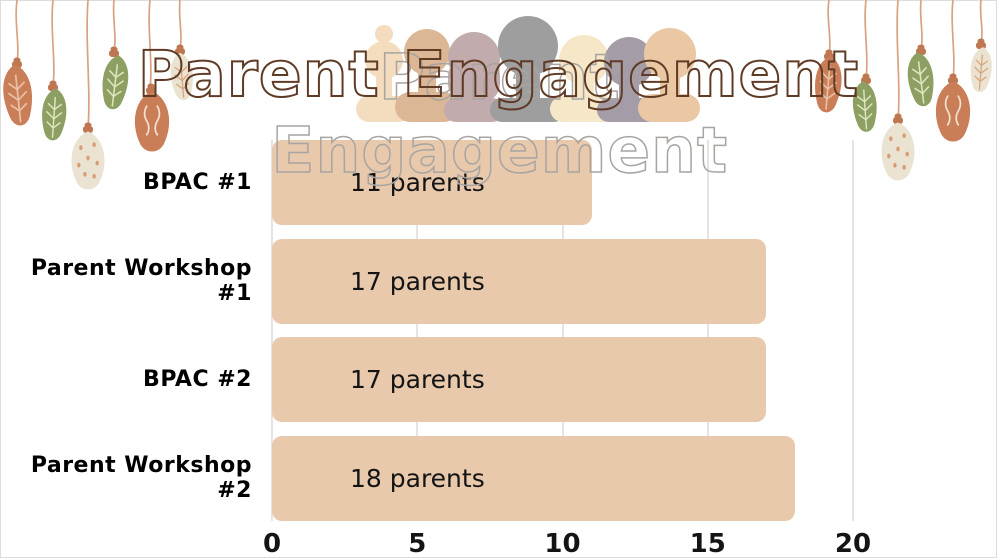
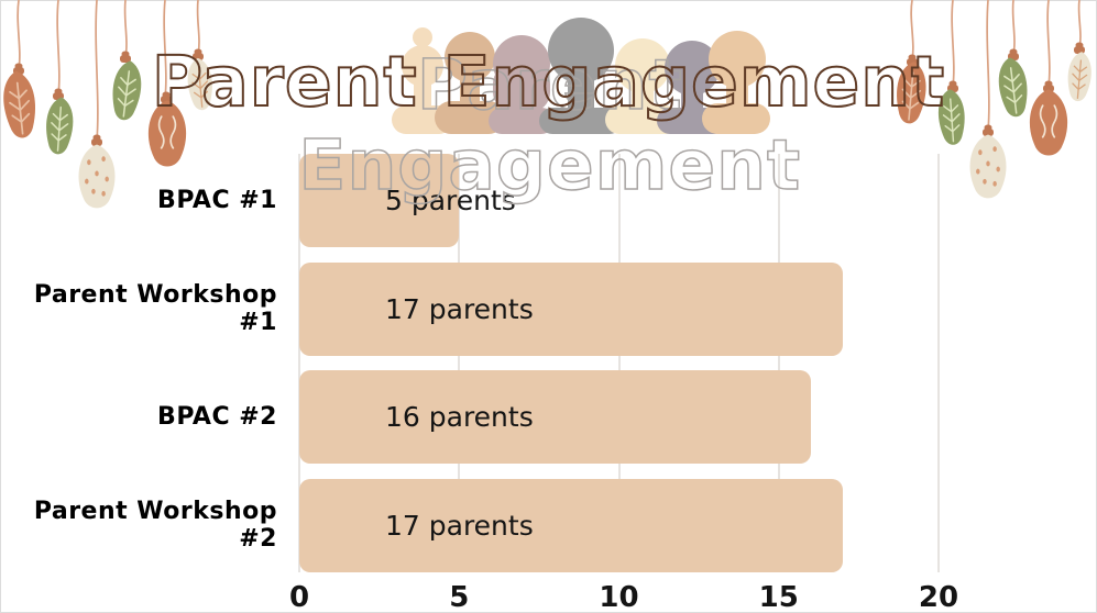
BPAC #1: 11 -> 5
BPAC #2: 17 -> 16
Parent Workshop #2: 18 -> 17
